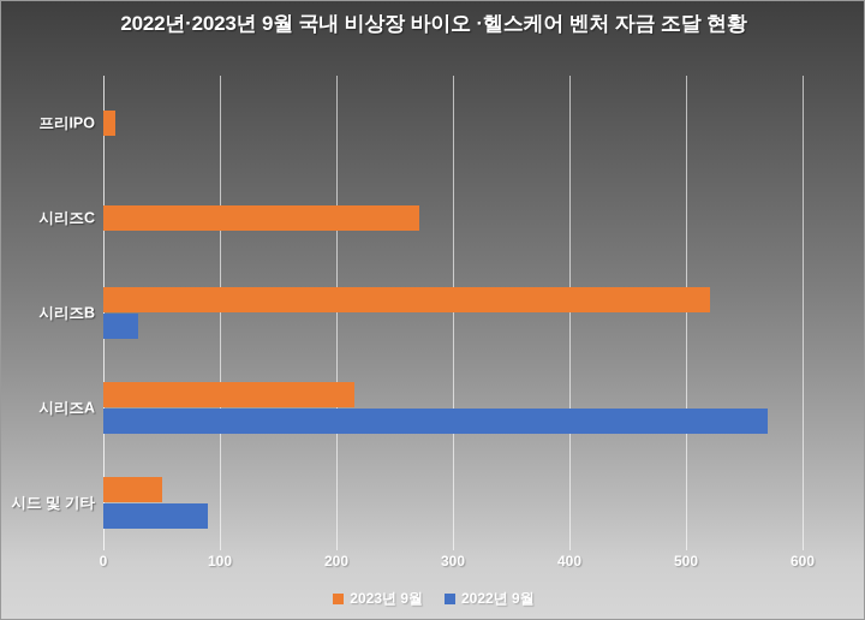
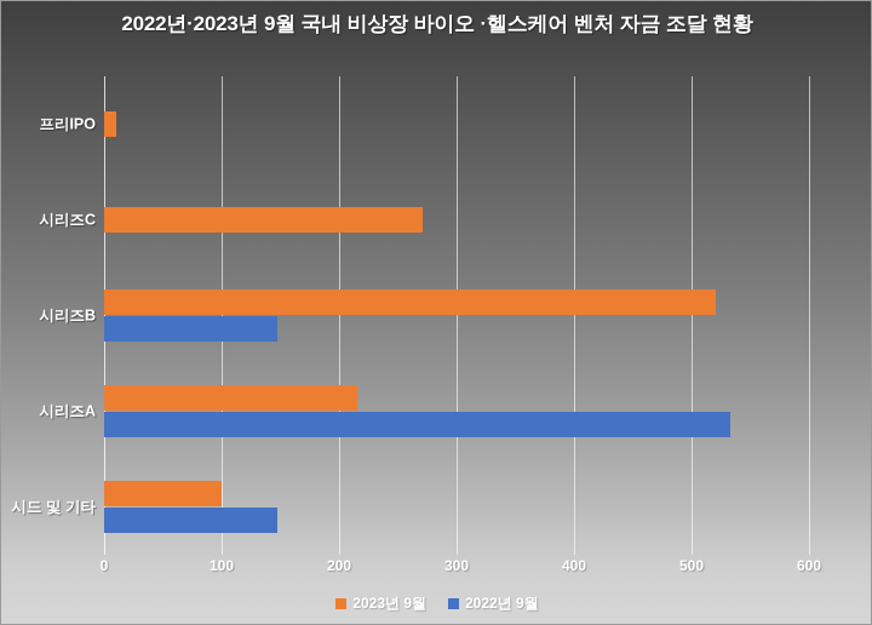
2022년 9월/시리즈B: 30 -> 150
2022년 9월/시리즈A: 570 -> 530
2023년 9월/시드 및 기타: 50 -> 100
2022년 9월/시드 및 기타: 90 -> 150
